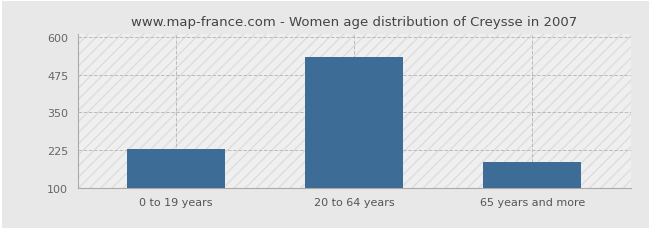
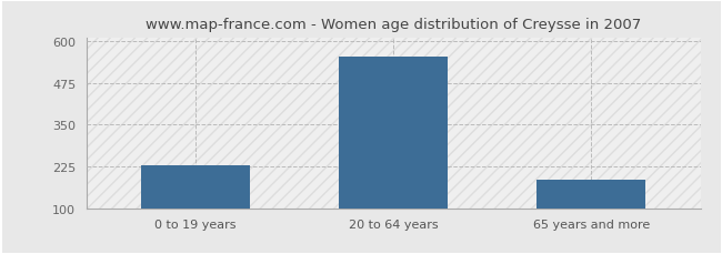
20 to 64 years: 535 -> 555
